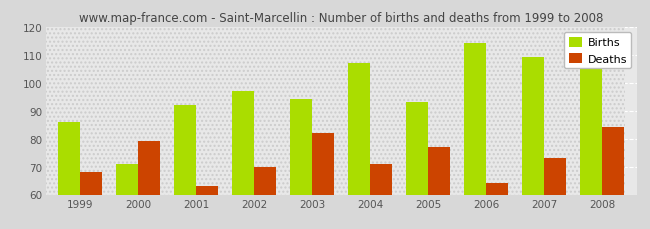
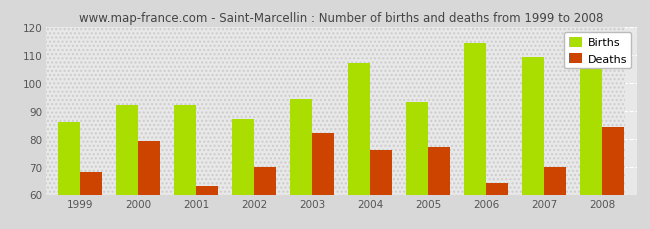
Births/2000: 71 -> 92
Births/2002: 97 -> 87
Deaths/2004: 71 -> 76
Deaths/2007: 73 -> 70
